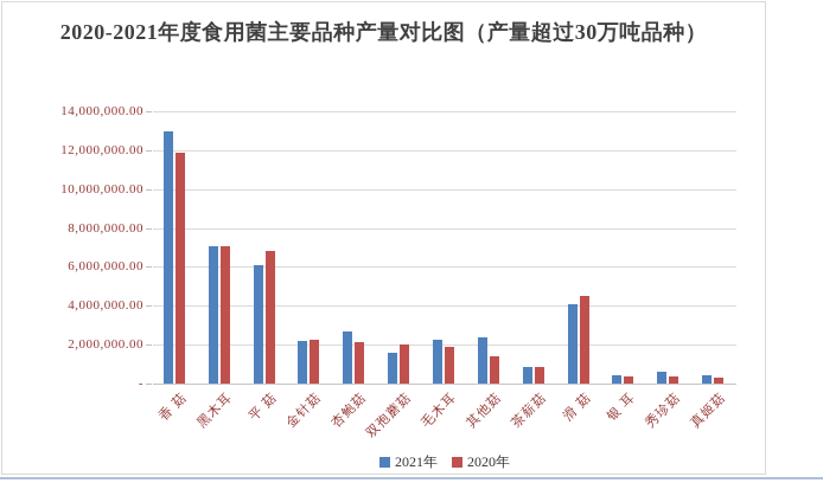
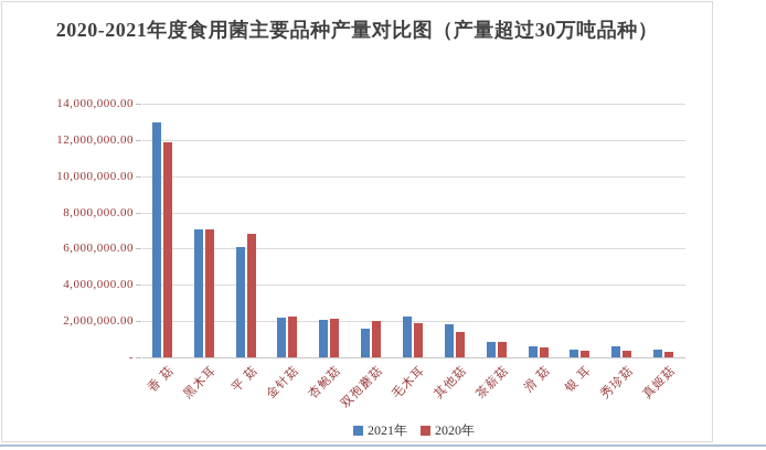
2021年/杏鲍菇: 2700000 -> 2000000
2021年/其他菇: 2400000 -> 1800000
2021年/滑 菇: 4100000 -> 600000
2020年/滑 菇: 4500000 -> 600000
